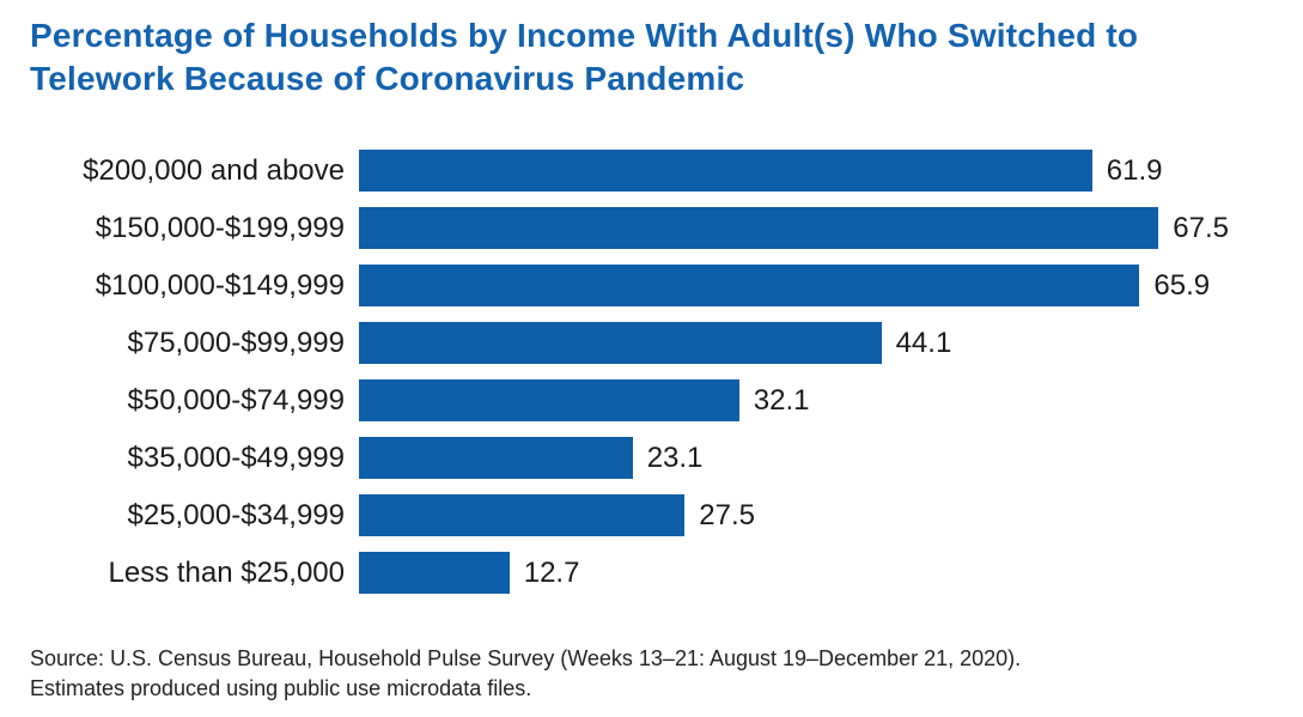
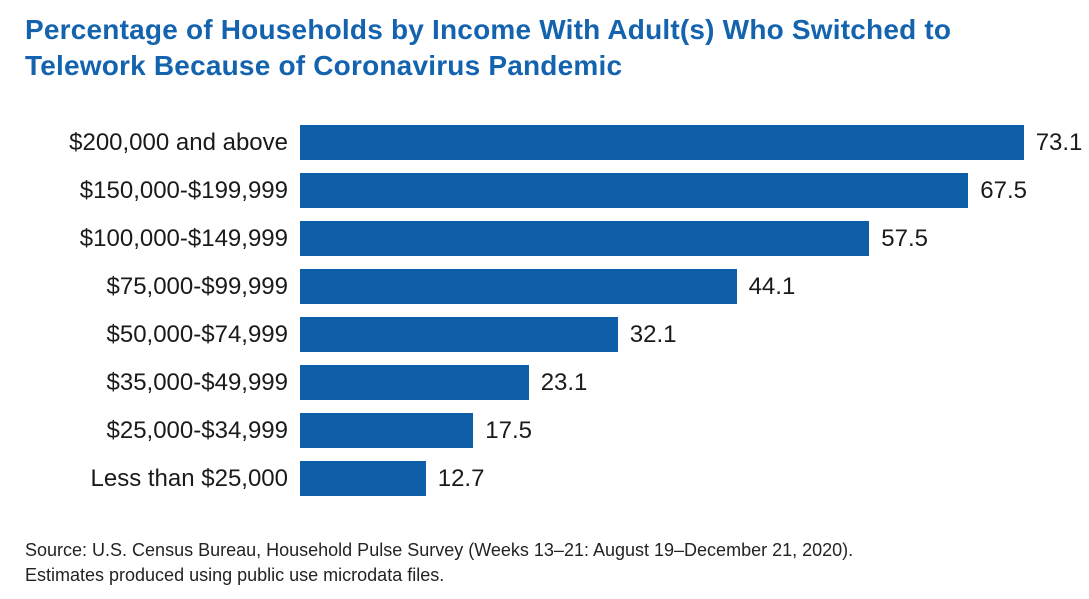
$200,000 and above: 61.9 -> 73.1
$100,000-$149,999: 65.9 -> 57.5
$25,000-$34,999: 27.5 -> 17.5
